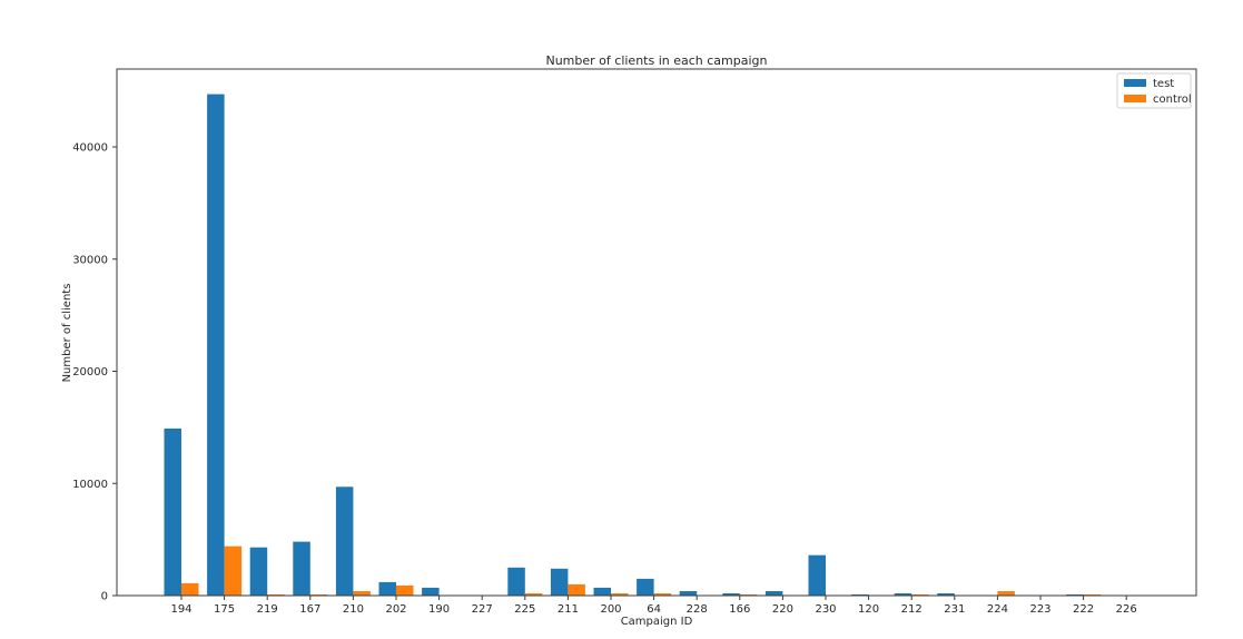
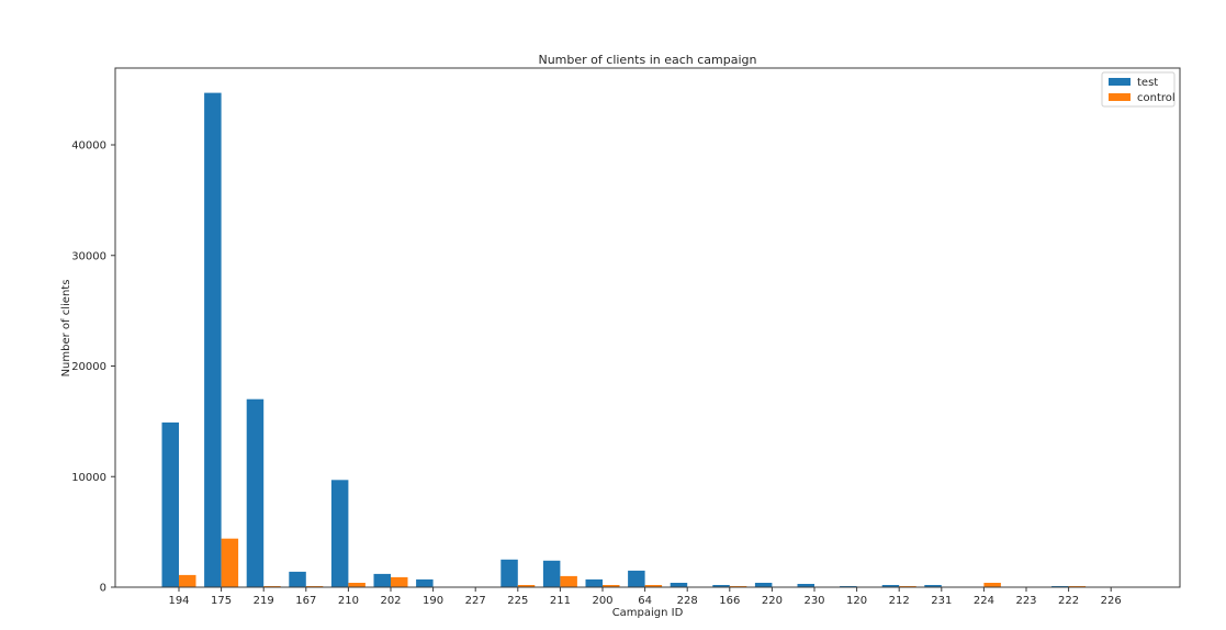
test/219: 4300 -> 17000
test/167: 4800 -> 1400
test/230: 3600 -> 300
